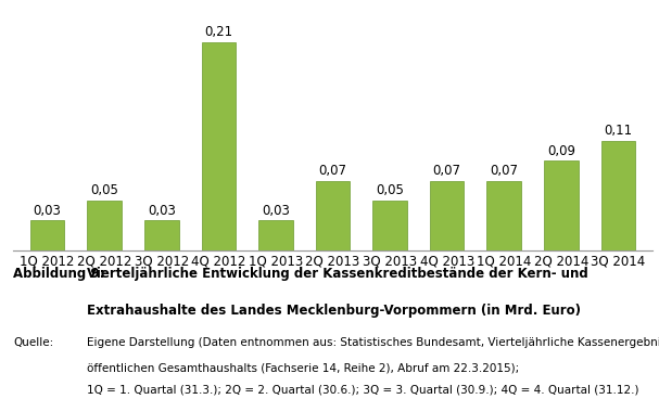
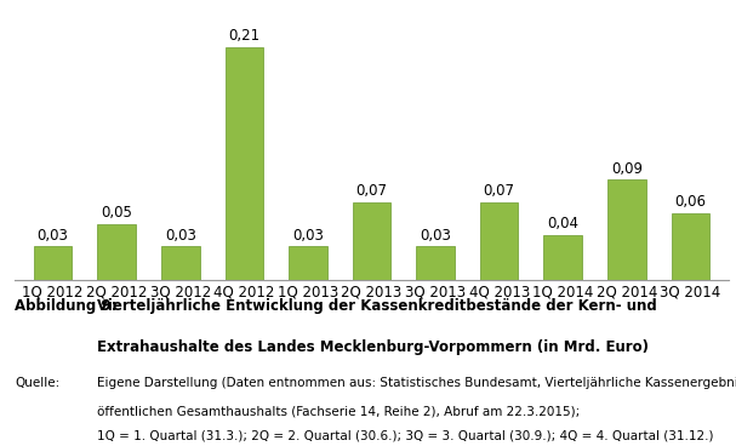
3Q 2013: 0,05 -> 0,03
1Q 2014: 0,07 -> 0,04
3Q 2014: 0,11 -> 0,06
